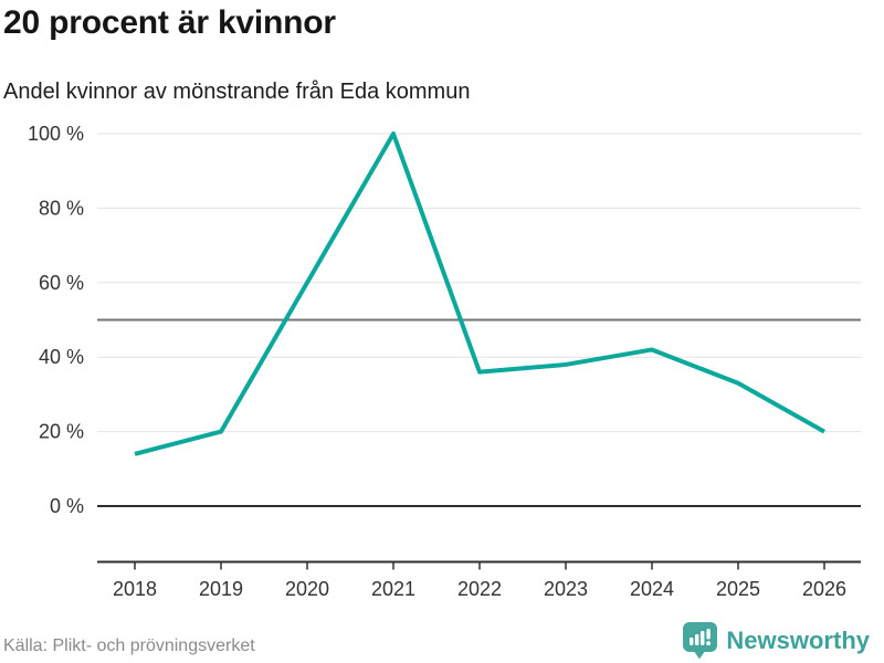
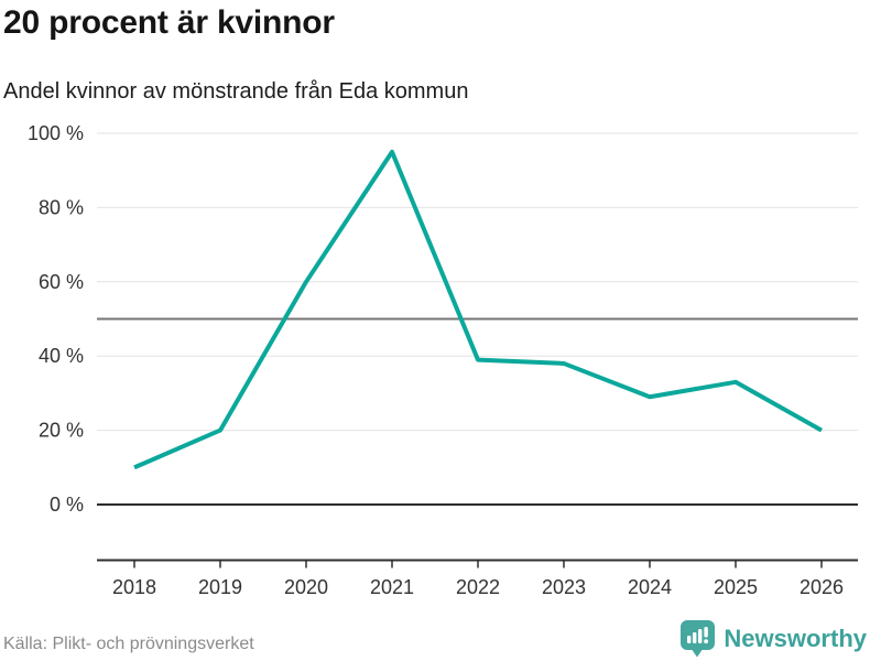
2018: 14% -> 10%
2021: 100% -> 95%
2022: 36% -> 39%
2024: 42% -> 29%
